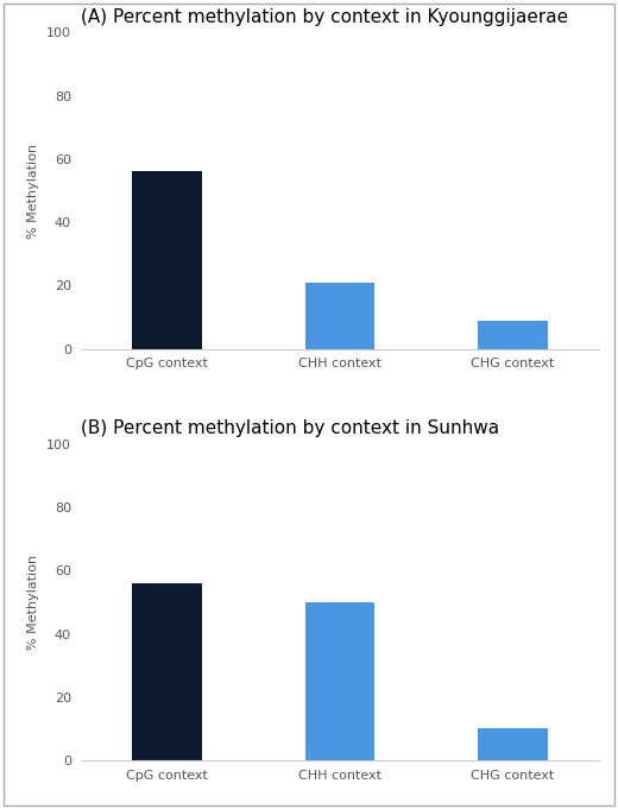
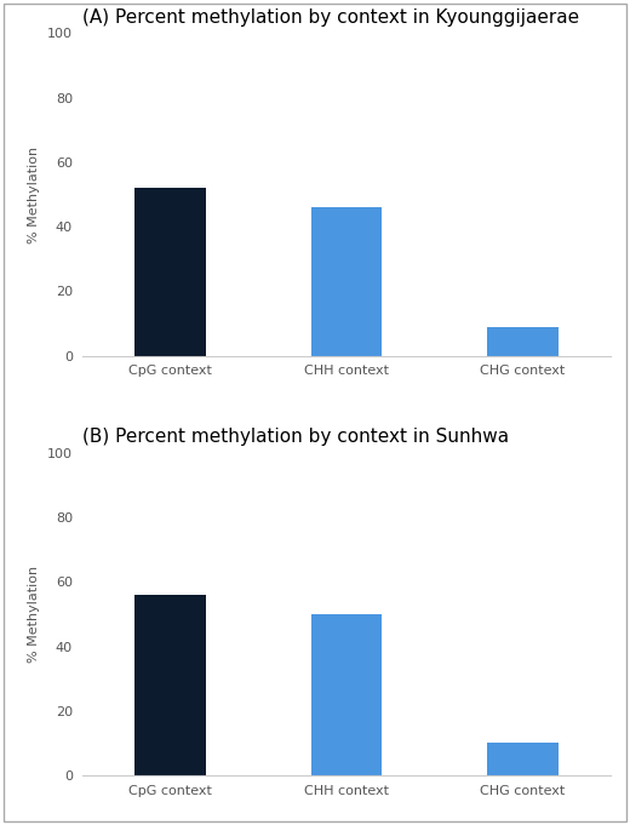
(A) Percent methylation by context in Kyounggijaerae/CpG context: 56 -> 52
(A) Percent methylation by context in Kyounggijaerae/CHH context: 21 -> 46
